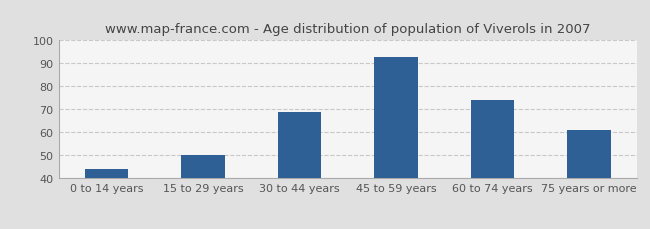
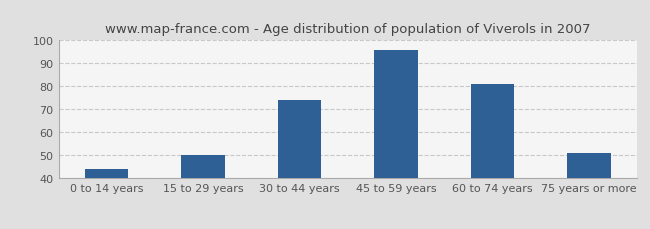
30 to 44 years: 69 -> 74
45 to 59 years: 93 -> 96
60 to 74 years: 74 -> 81
75 years or more: 61 -> 51
